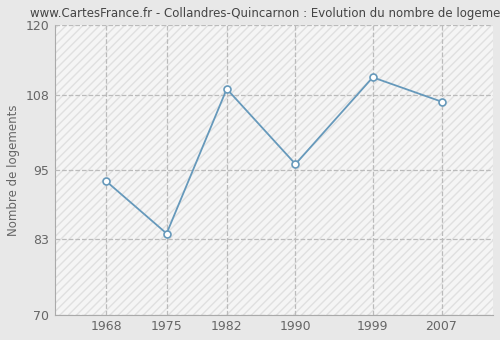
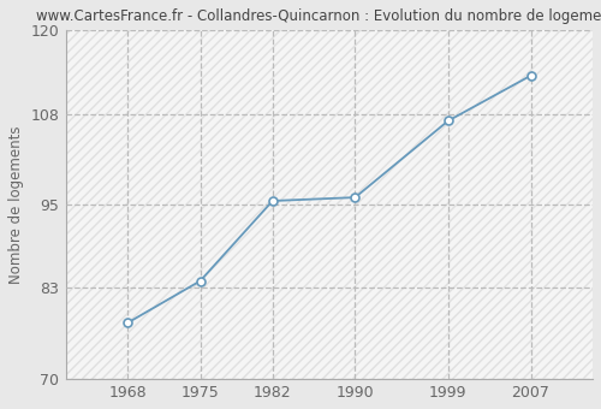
1968: 93.0 -> 78.0
1982: 109.0 -> 95.5
1999: 111.0 -> 107.0
2007: 106.8 -> 113.5
